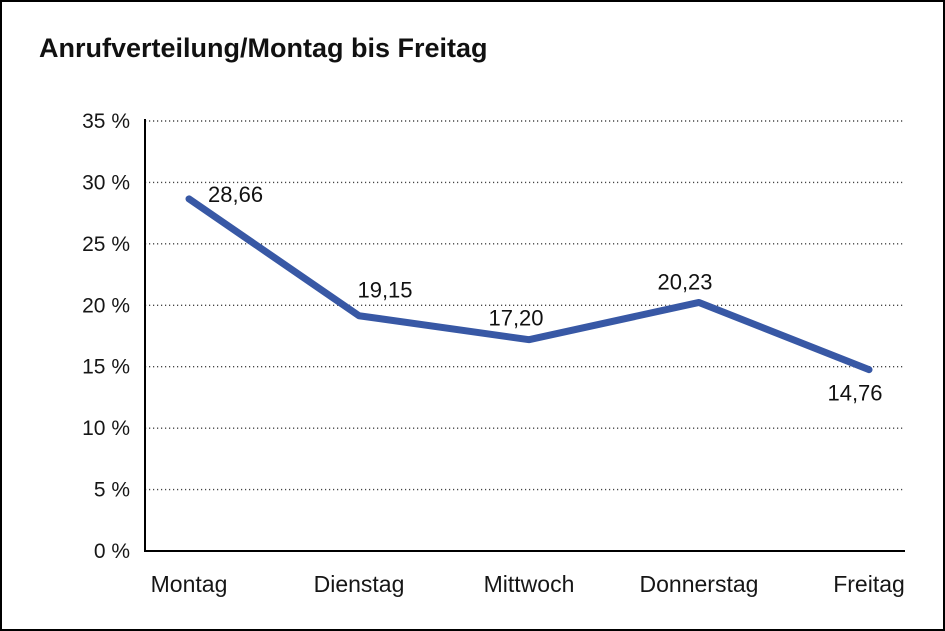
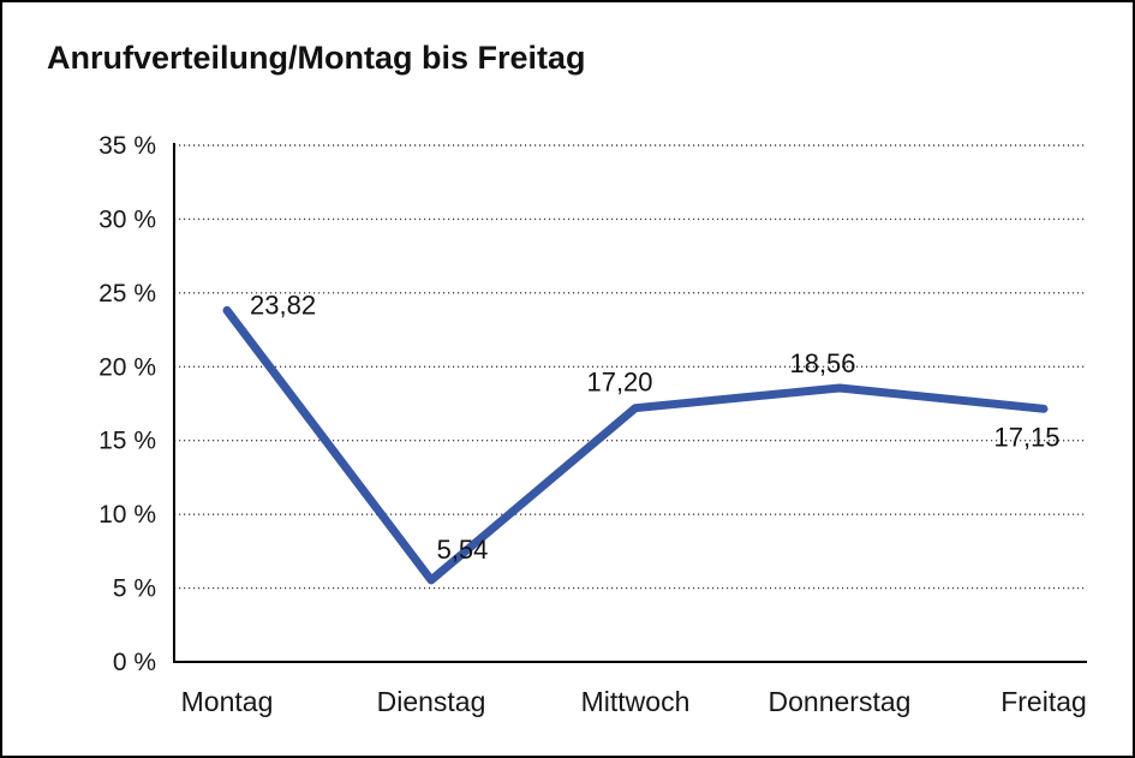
Montag: 28,66 -> 23,82
Dienstag: 19,15 -> 5,54
Donnerstag: 20,23 -> 18,56
Freitag: 14,76 -> 17,15
